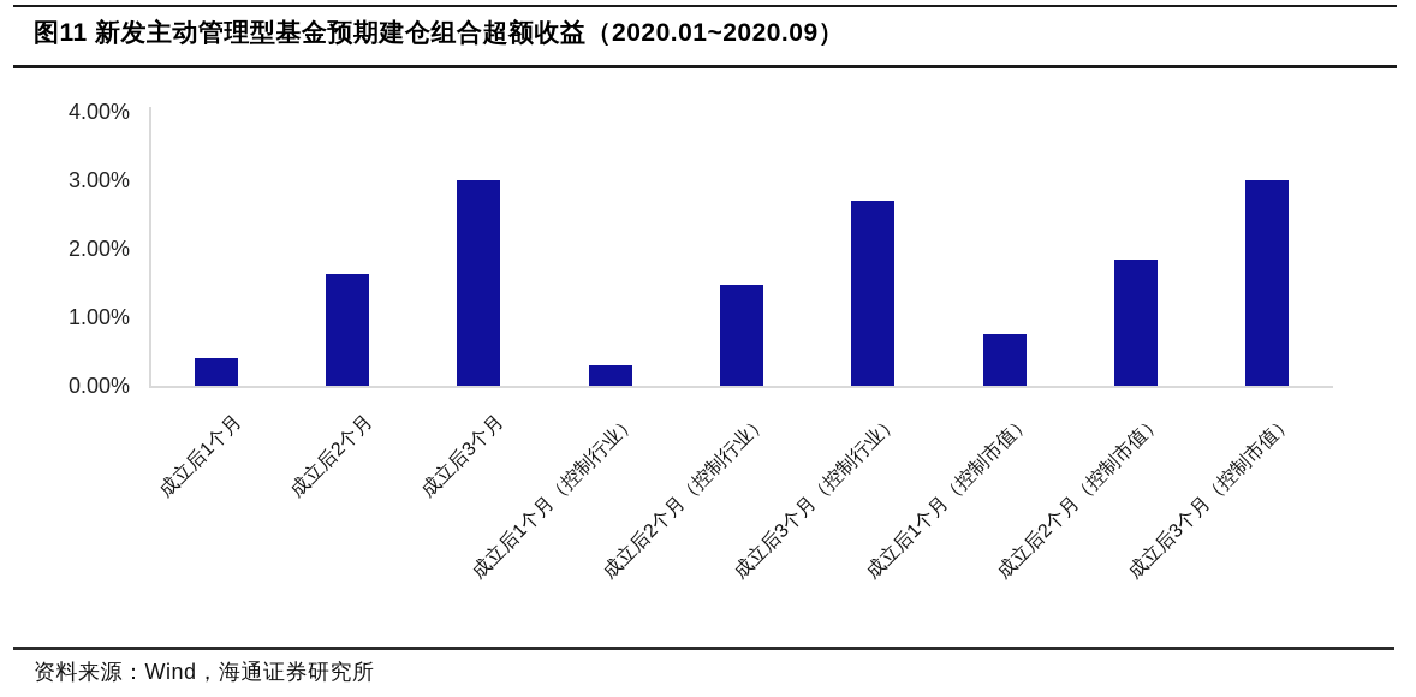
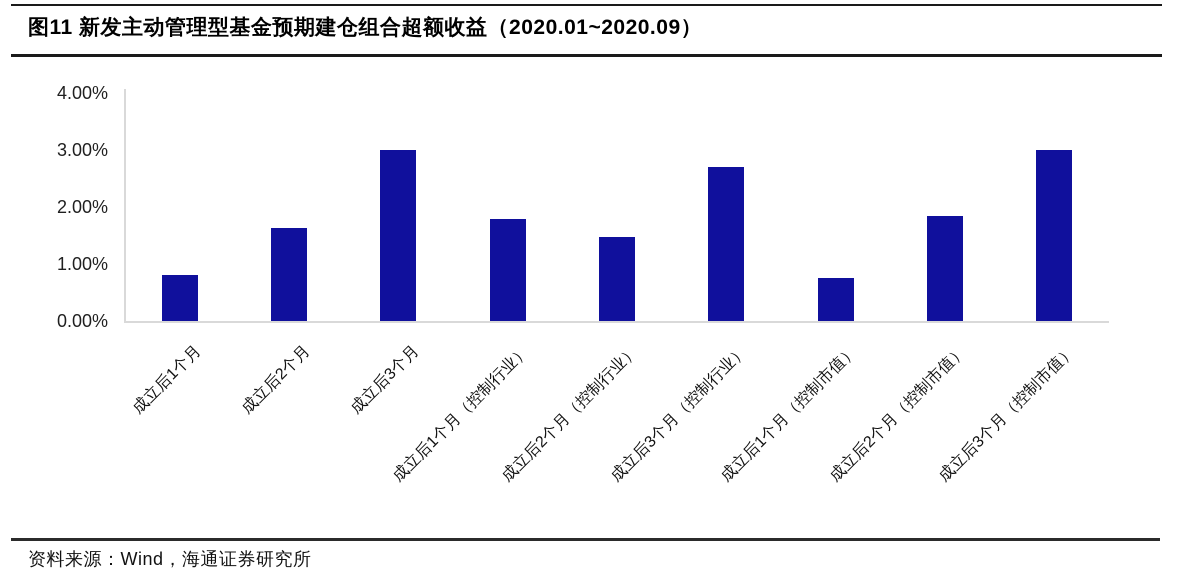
成立后1个月: 0.4% -> 0.8%
成立后1个月（控制行业）: 0.3% -> 1.8%
